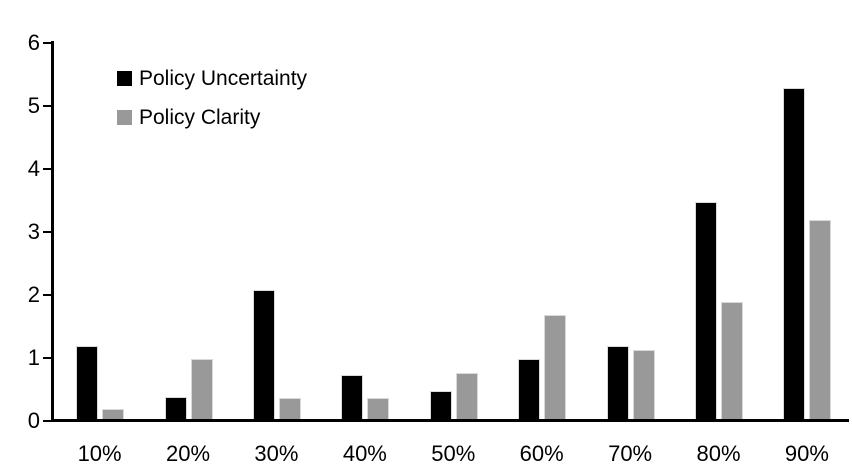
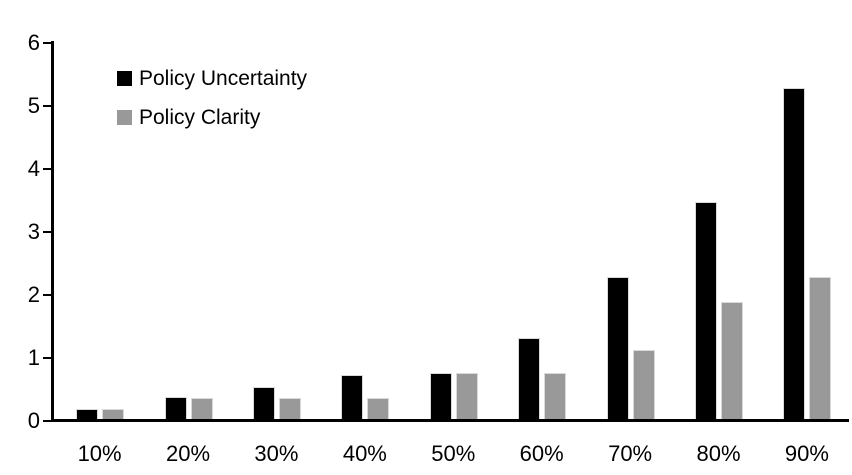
Policy Uncertainty/10%: 1.2 -> 0.2
Policy Clarity/20%: 1.0 -> 0.4
Policy Uncertainty/30%: 2.1 -> 0.6
Policy Uncertainty/50%: 0.5 -> 0.8
Policy Uncertainty/60%: 1.0 -> 1.3
Policy Clarity/60%: 1.7 -> 0.8
Policy Uncertainty/70%: 1.2 -> 2.3
Policy Clarity/90%: 3.2 -> 2.3
